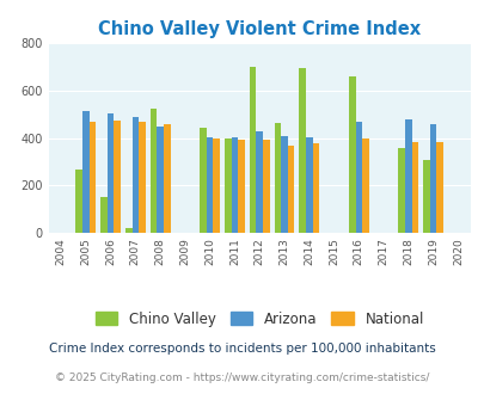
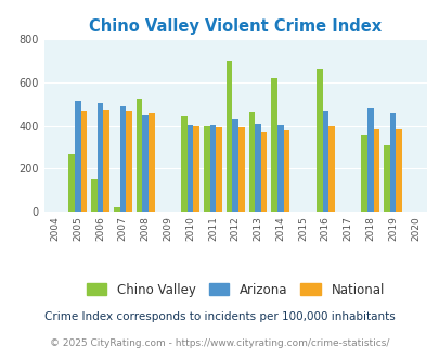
Chino Valley/2014: 700 -> 620
